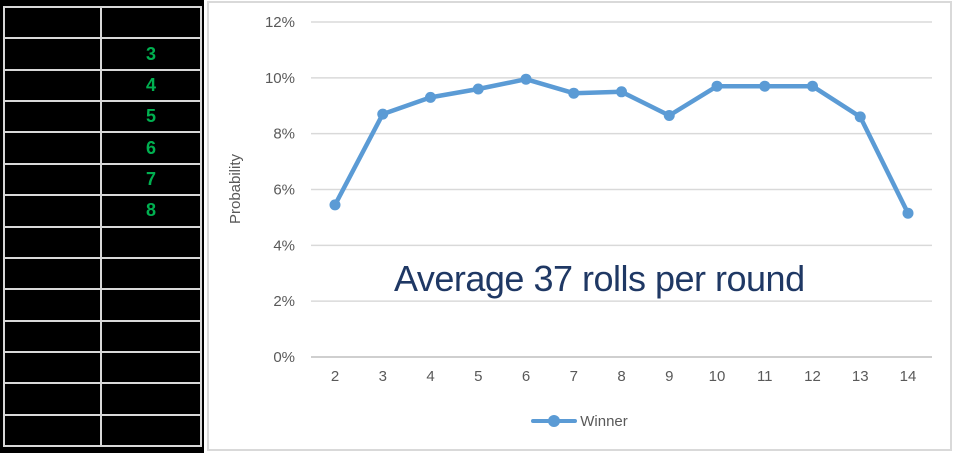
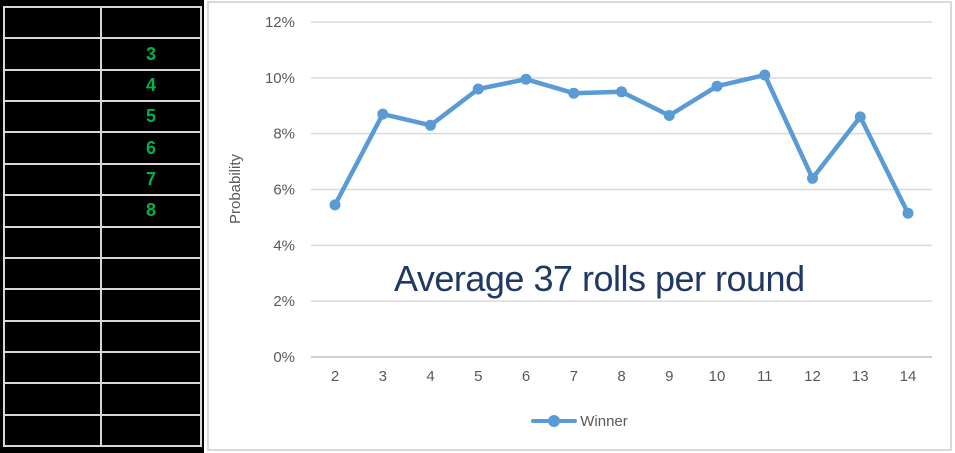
4: 9.3% -> 8.3%
11: 9.7% -> 10.1%
12: 9.7% -> 6.4%
